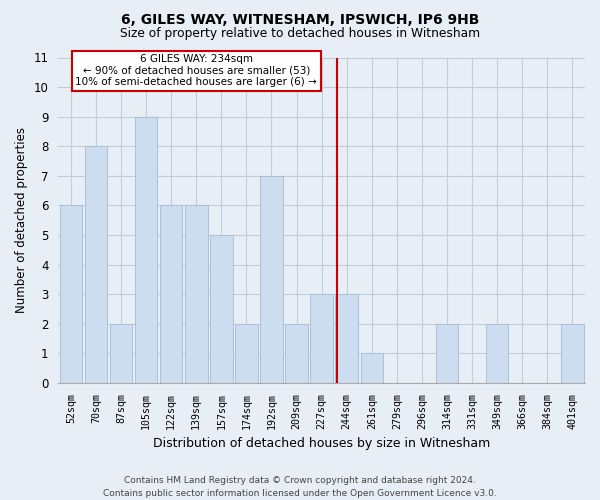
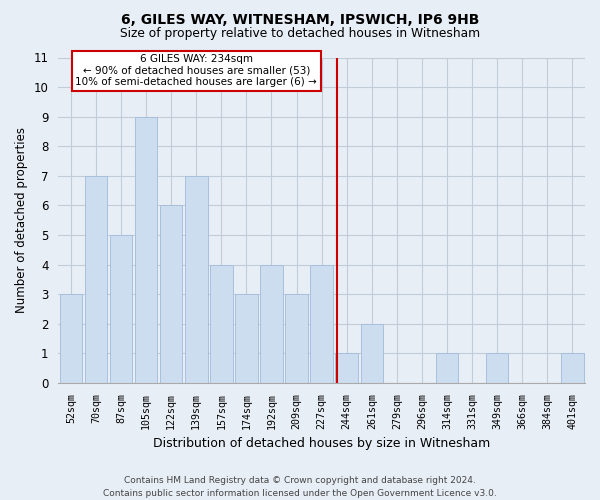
52sqm: 6 -> 3
70sqm: 8 -> 7
87sqm: 2 -> 5
139sqm: 6 -> 7
157sqm: 5 -> 4
174sqm: 2 -> 3
192sqm: 7 -> 4
209sqm: 2 -> 3
227sqm: 3 -> 4
244sqm: 3 -> 1
261sqm: 1 -> 2
314sqm: 2 -> 1
349sqm: 2 -> 1
401sqm: 2 -> 1
